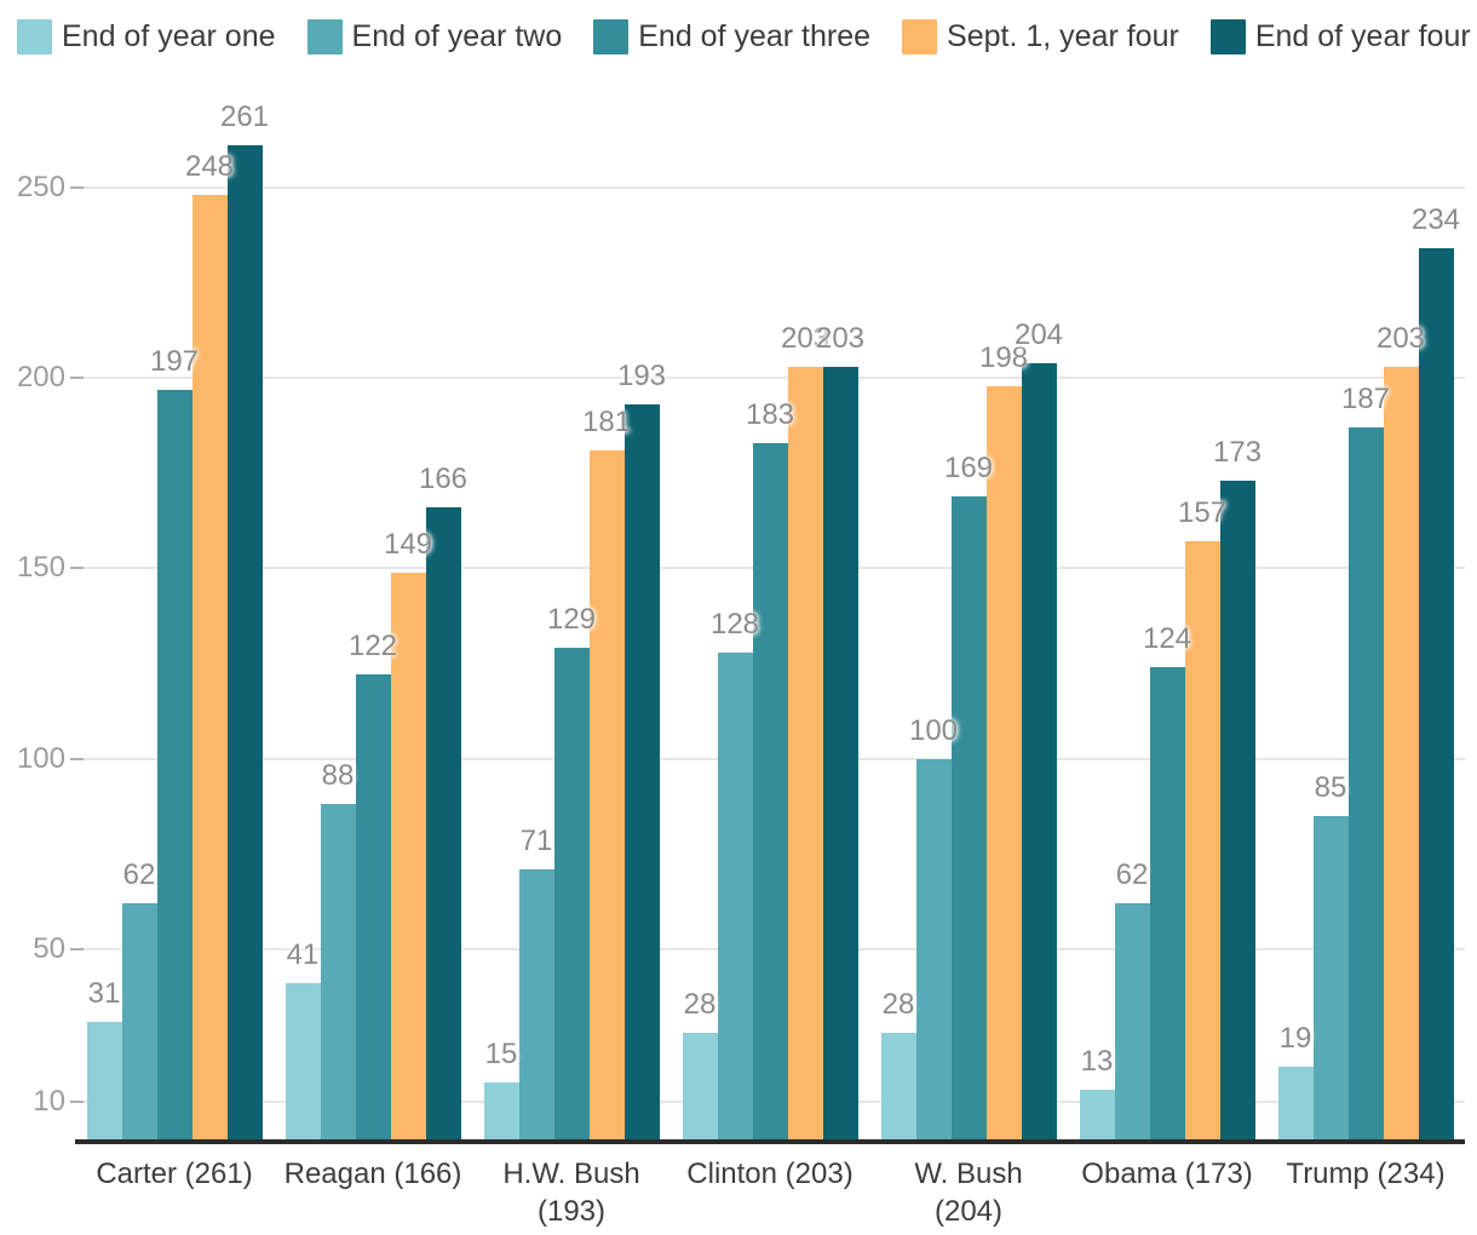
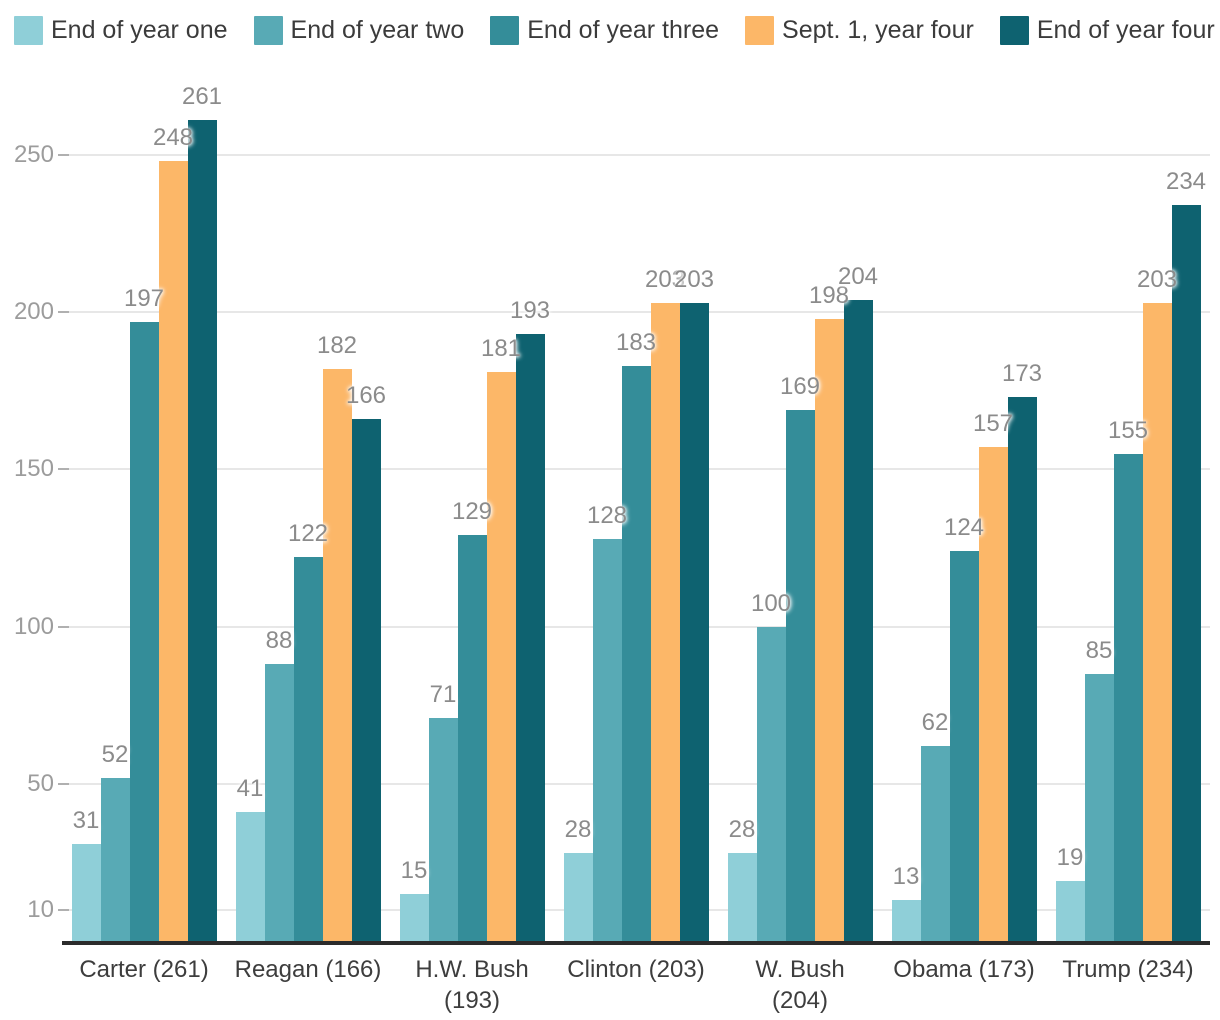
End of year two/Carter (261): 62 -> 52
Sept. 1, year four/Reagan (166): 149 -> 182
End of year three/Trump (234): 187 -> 155
